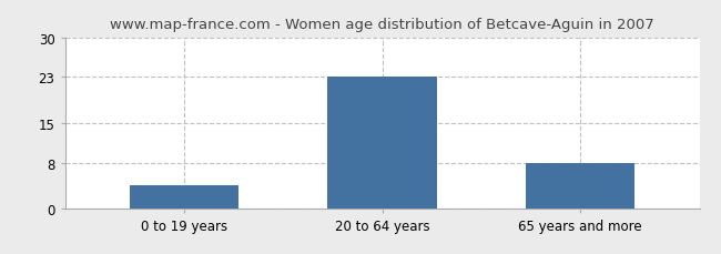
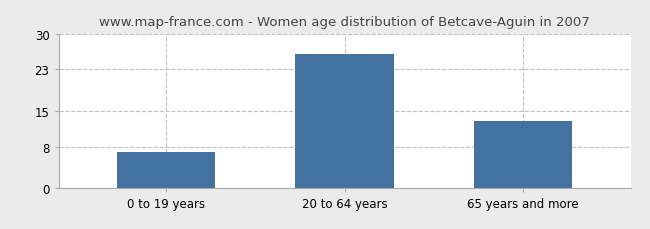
0 to 19 years: 4 -> 7
20 to 64 years: 23 -> 26
65 years and more: 8 -> 13
